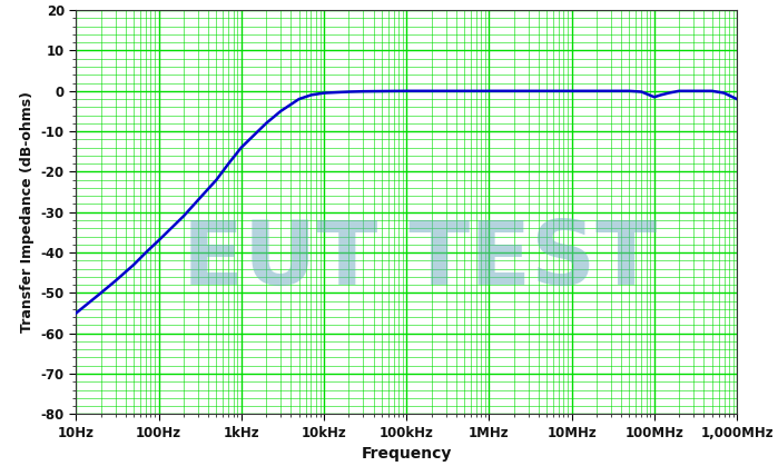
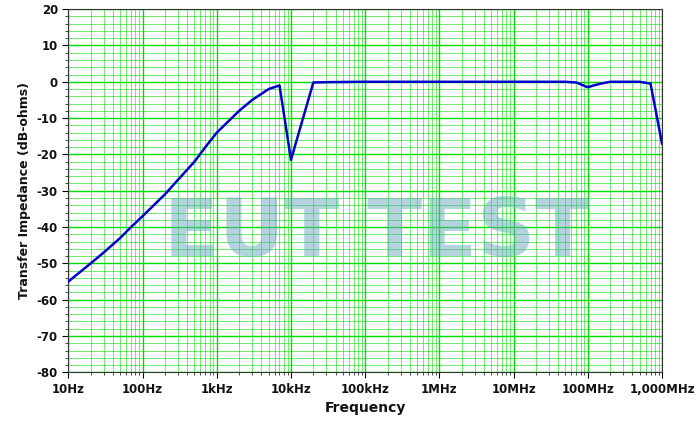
10kHz: -0.5 -> -21.5
1,000MHz: -2.0 -> -17.0
